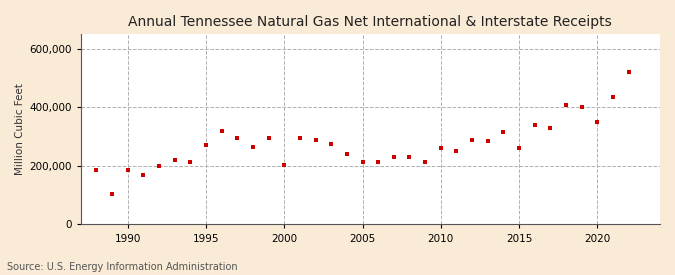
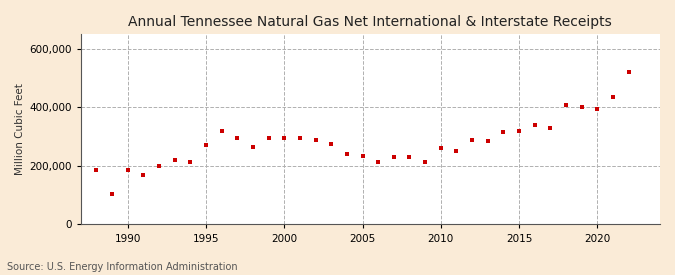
2000: 205,000 -> 295,000
2005: 215,000 -> 235,000
2015: 260,000 -> 320,000
2020: 350,000 -> 395,000
